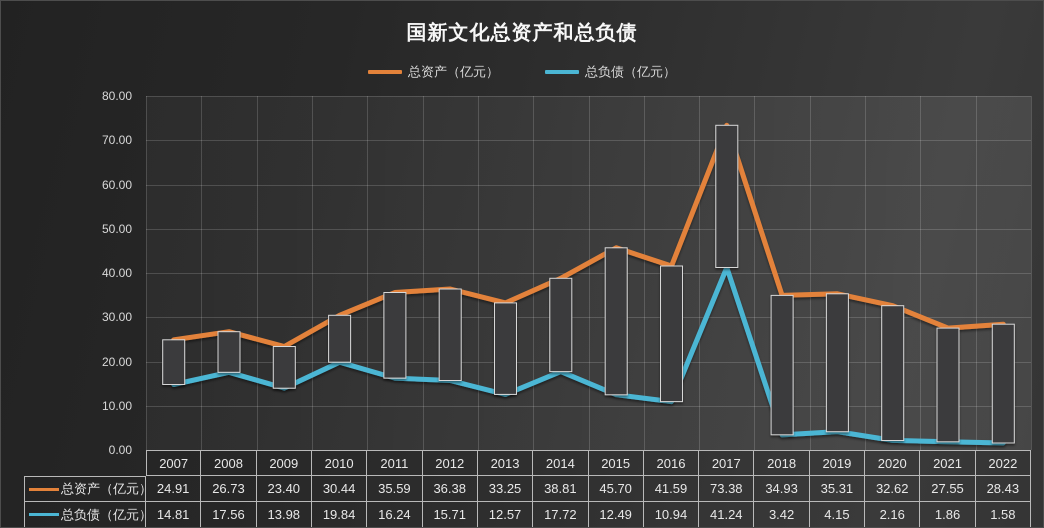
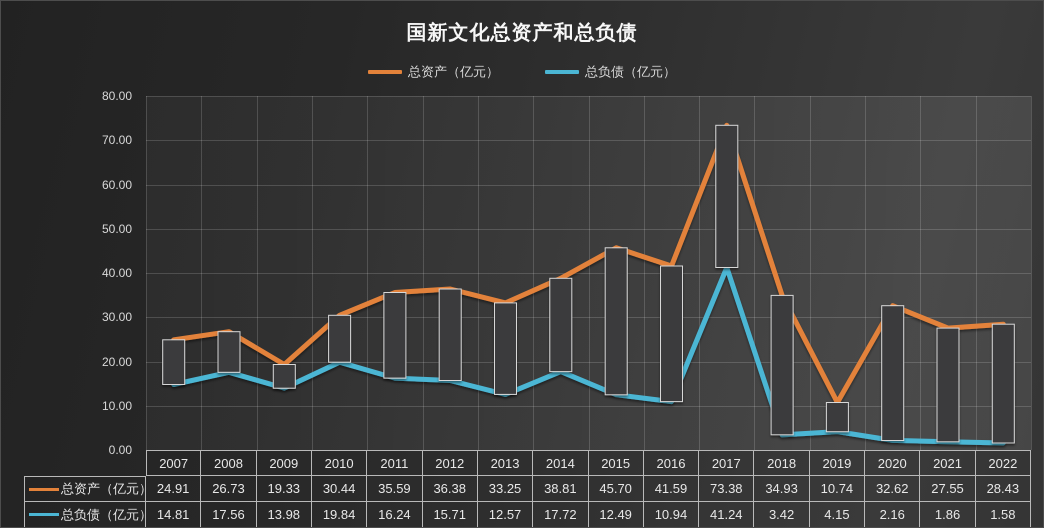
总资产（亿元）/2009: 23.40 -> 19.33
总资产（亿元）/2019: 35.31 -> 10.74
